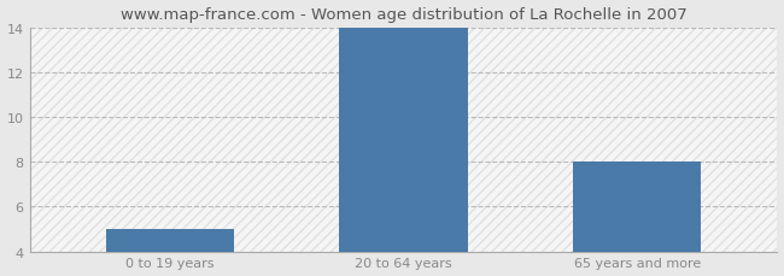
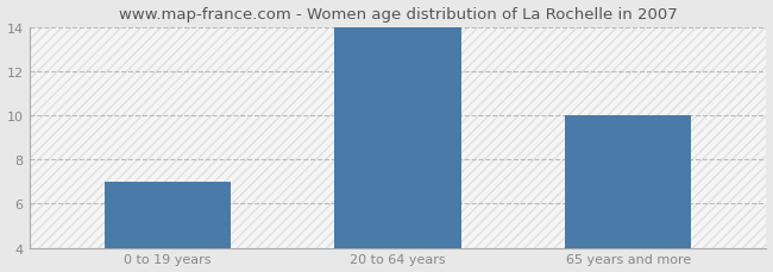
0 to 19 years: 5 -> 7
65 years and more: 8 -> 10
